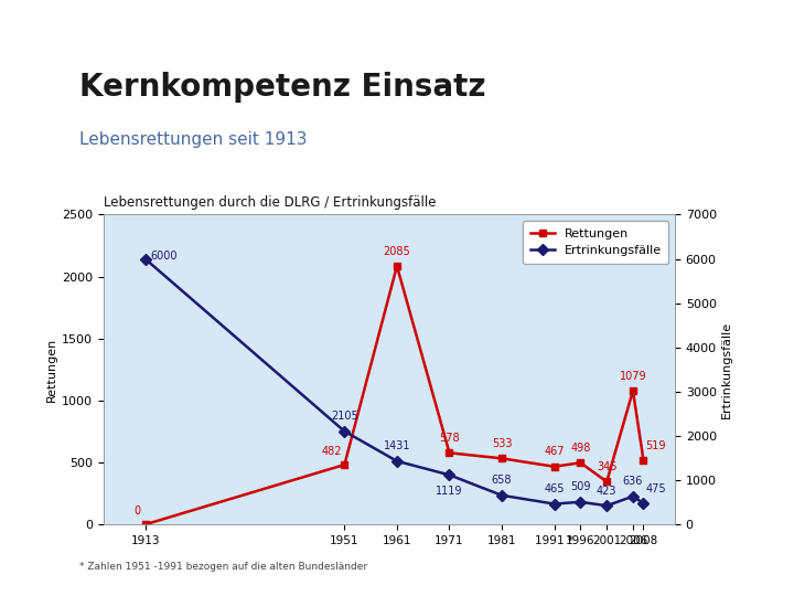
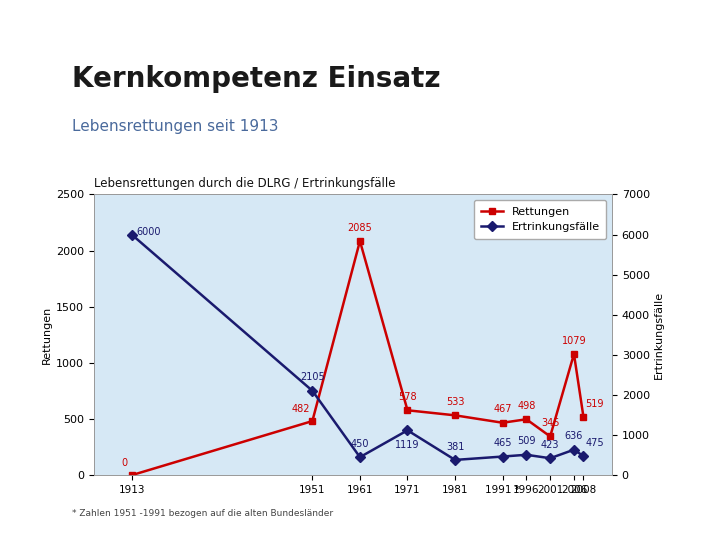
Ertrinkungsfälle/1961: 1431 -> 450
Ertrinkungsfälle/1981: 658 -> 381
